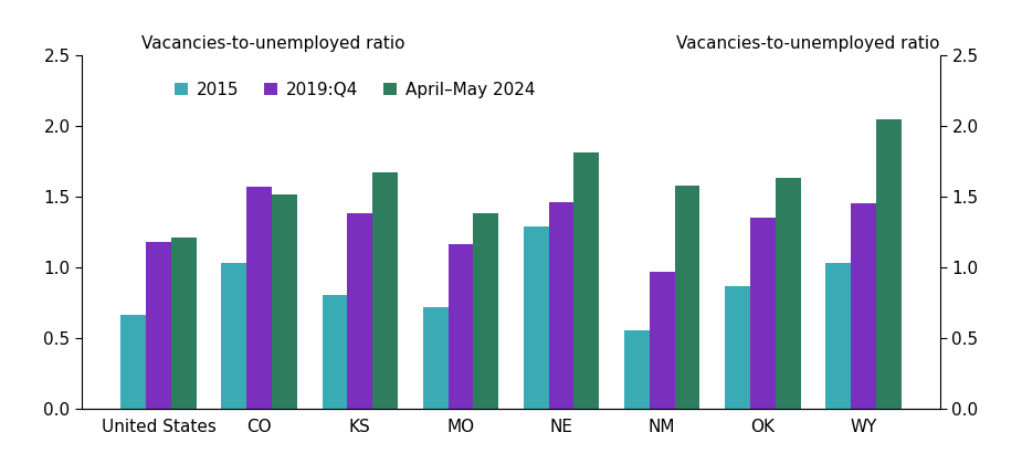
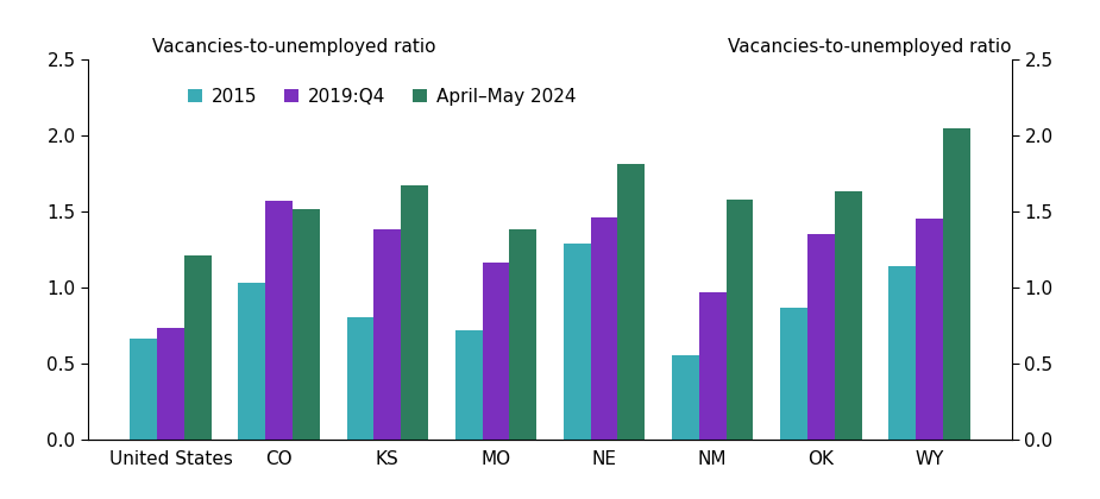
2019:Q4/United States: 1.18 -> 0.73
2015/WY: 1.03 -> 1.14
